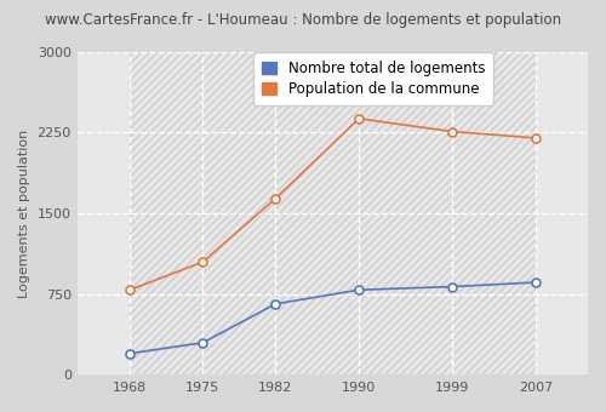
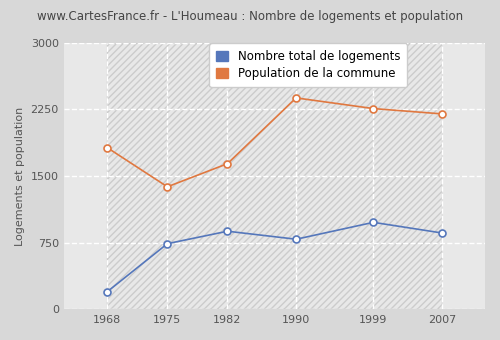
Population de la commune/1968: 790 -> 1820
Nombre total de logements/1975: 300 -> 740
Population de la commune/1975: 1050 -> 1380
Nombre total de logements/1982: 660 -> 880
Nombre total de logements/1999: 820 -> 980
